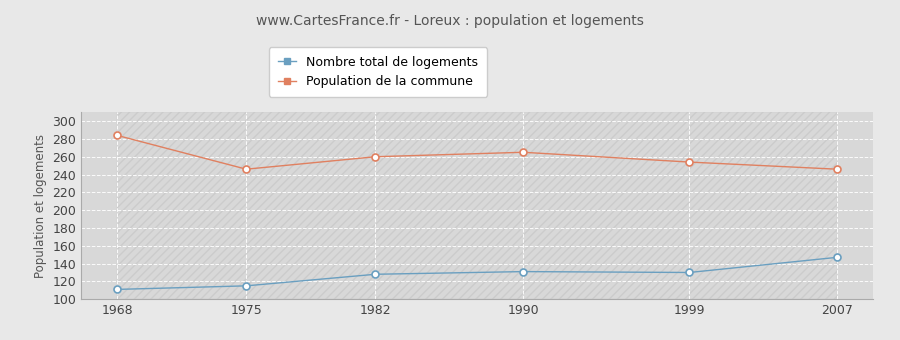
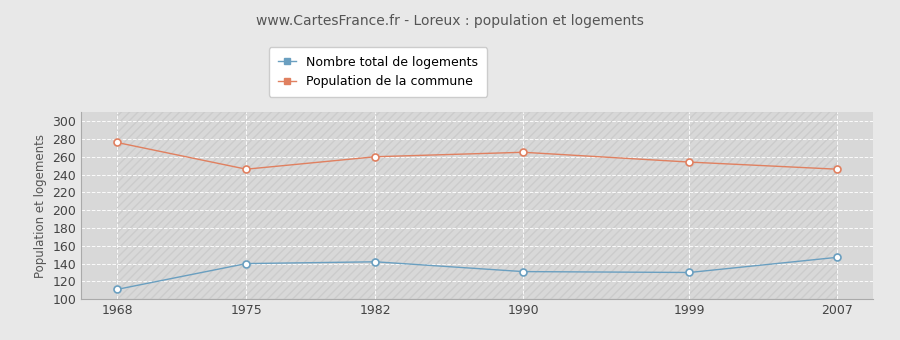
Population de la commune/1968: 284 -> 276
Nombre total de logements/1975: 115 -> 140
Nombre total de logements/1982: 128 -> 142
